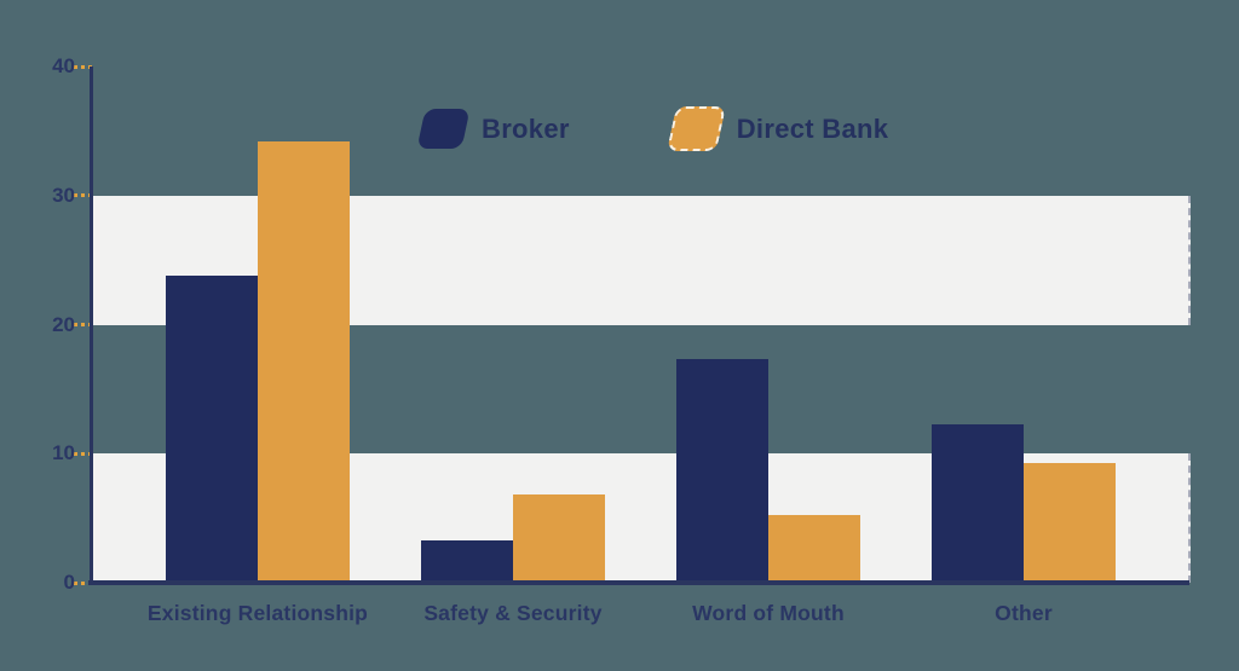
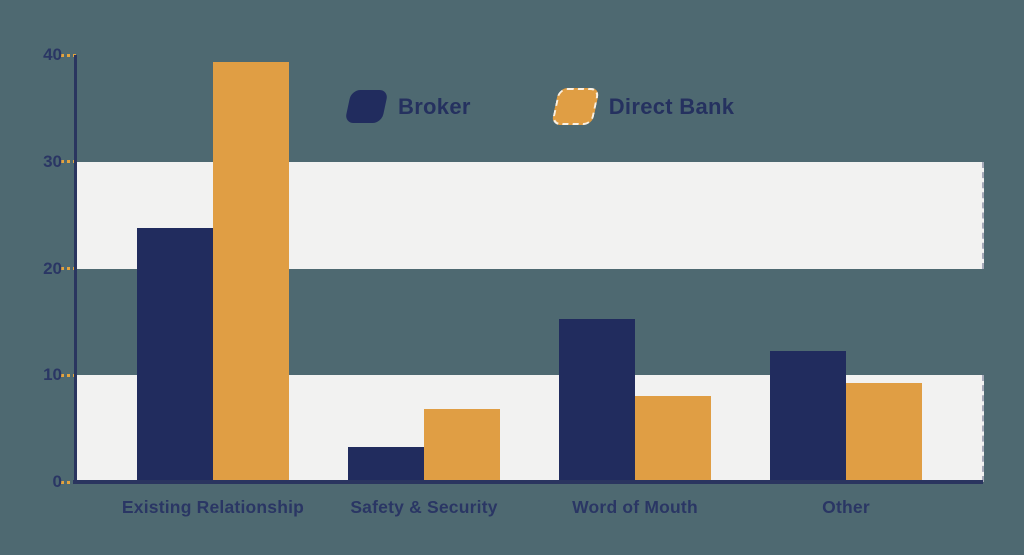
Direct Bank/Existing Relationship: 34.2 -> 39.3
Broker/Word of Mouth: 17.3 -> 15.3
Direct Bank/Word of Mouth: 5.2 -> 8.1
